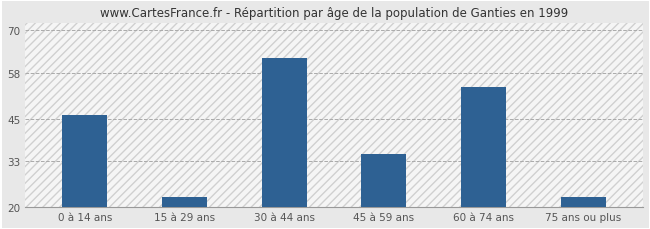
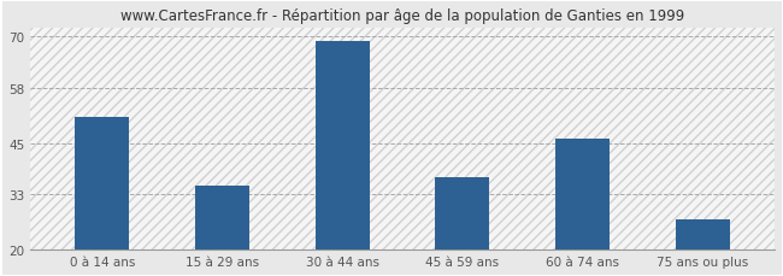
0 à 14 ans: 46 -> 51
15 à 29 ans: 23 -> 35
30 à 44 ans: 62 -> 69
45 à 59 ans: 35 -> 37
60 à 74 ans: 54 -> 46
75 ans ou plus: 23 -> 27
